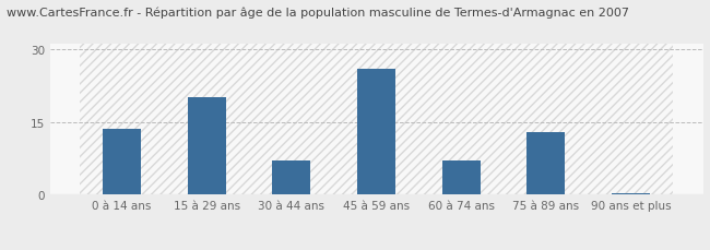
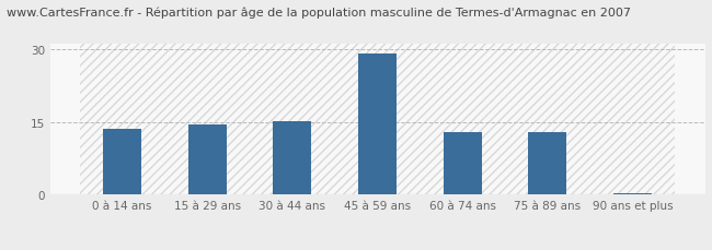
15 à 29 ans: 20.0 -> 14.4
30 à 44 ans: 7.0 -> 15.1
45 à 59 ans: 26.0 -> 29.0
60 à 74 ans: 7.0 -> 13.0
